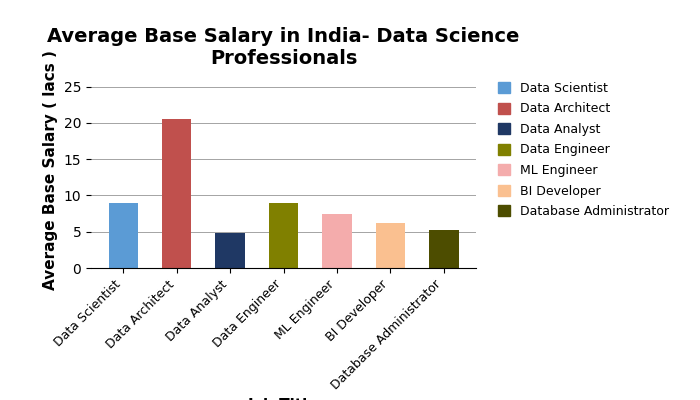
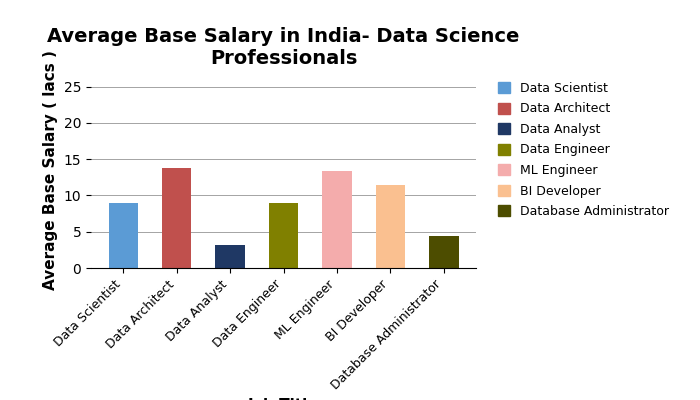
Data Architect: 20.5 -> 13.8
Data Analyst: 4.8 -> 3.2
ML Engineer: 7.5 -> 13.4
BI Developer: 6.2 -> 11.4
Database Administrator: 5.3 -> 4.4
